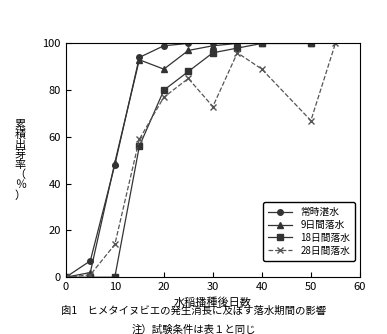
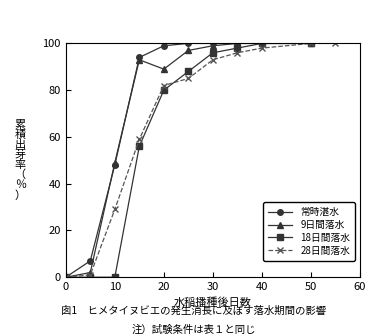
28日間落水/10: 14 -> 29
28日間落水/20: 77 -> 82
28日間落水/30: 73 -> 93
28日間落水/40: 89 -> 98
28日間落水/50: 67 -> 100
